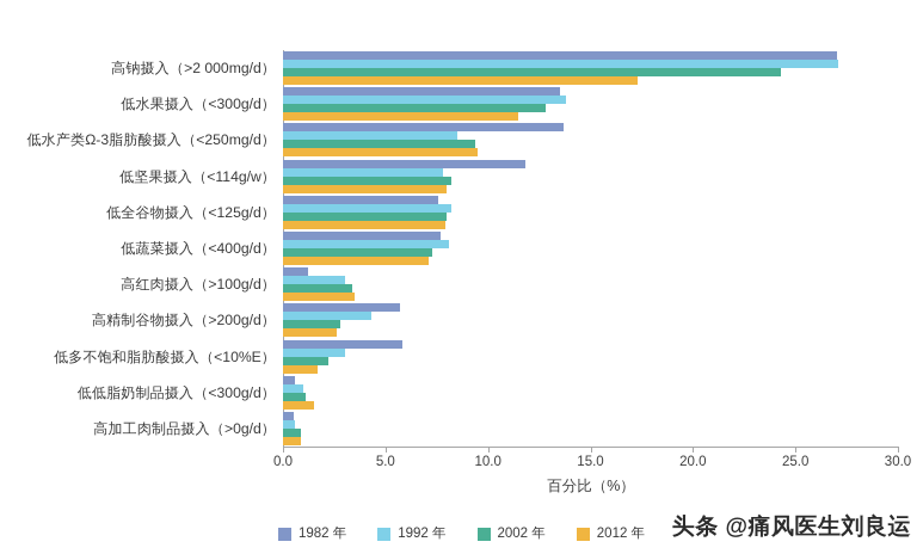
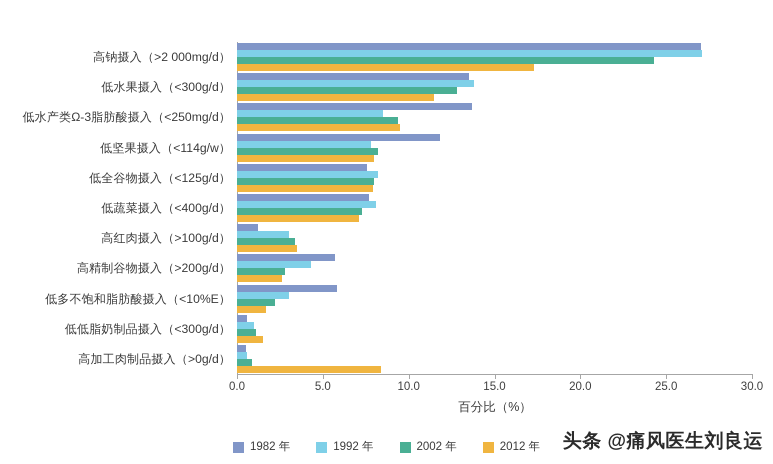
2012 年/高加工肉制品摄入（>0g/d）: 0.9 -> 8.4
